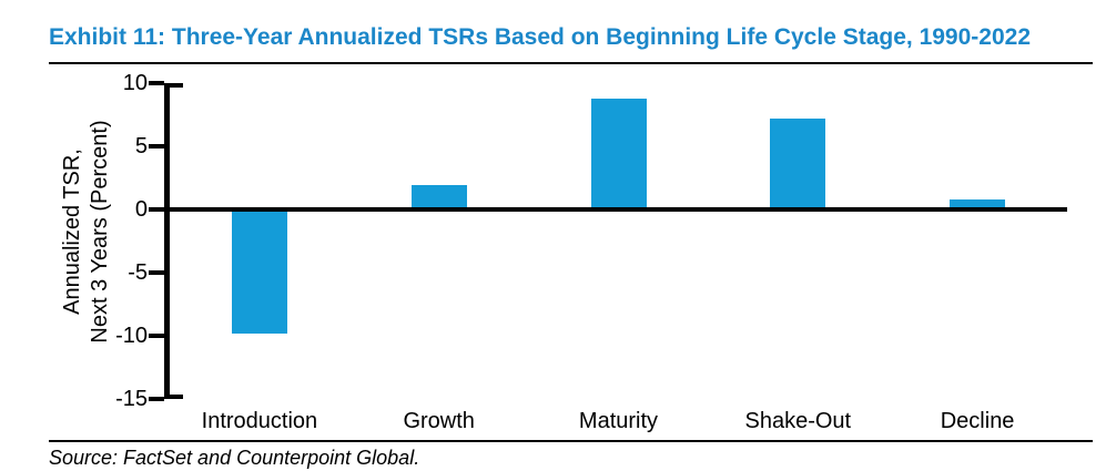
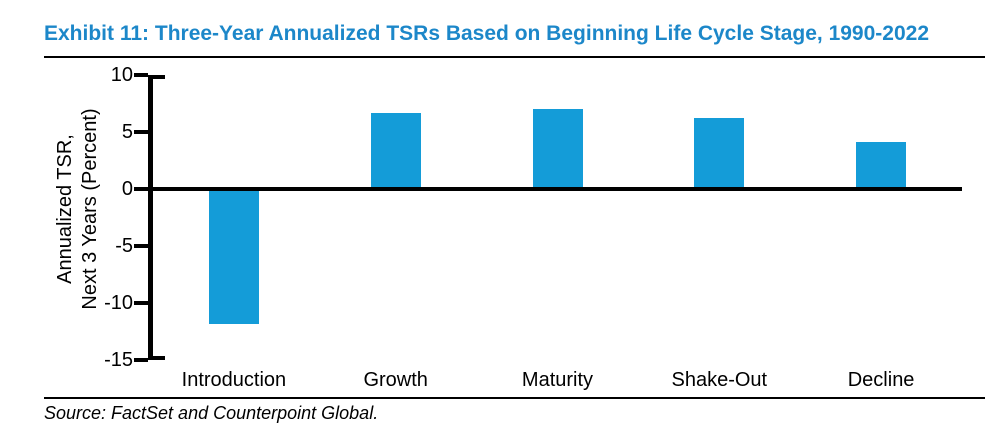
Introduction: -9.8 -> -11.8
Growth: 1.9 -> 6.7
Maturity: 8.8 -> 7.0
Shake-Out: 7.2 -> 6.2
Decline: 0.8 -> 4.1
